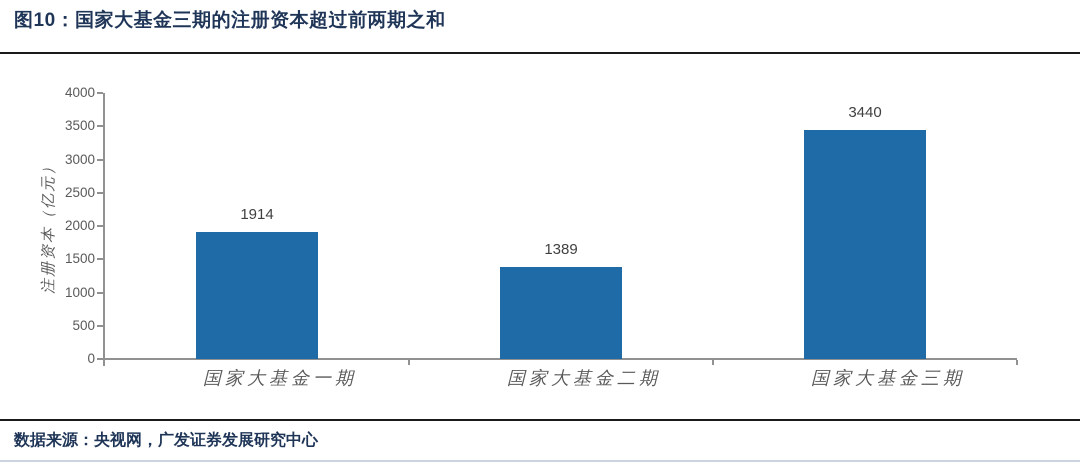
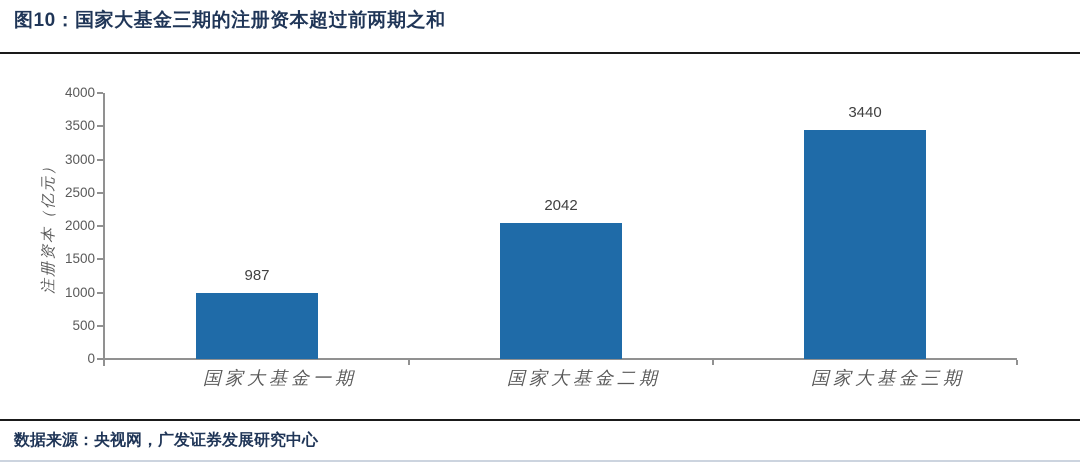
国家大基金一期: 1914 -> 987
国家大基金二期: 1389 -> 2042
